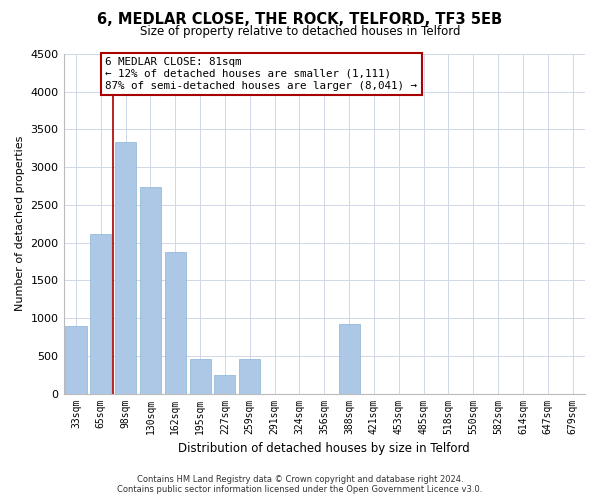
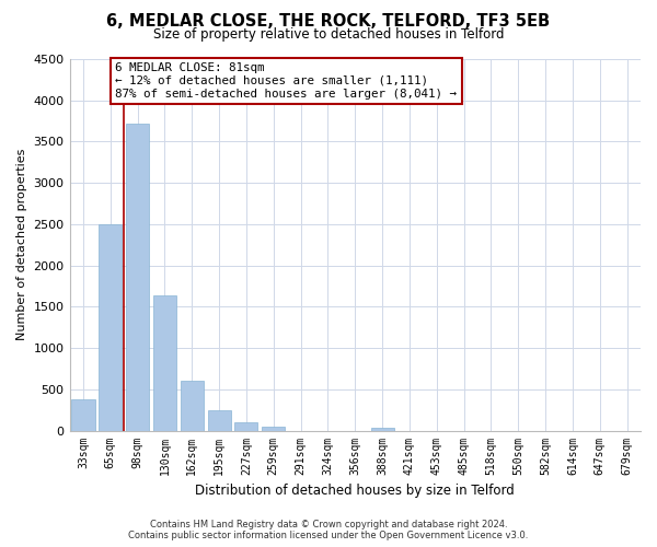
33sqm: 900 -> 380
65sqm: 2120 -> 2500
98sqm: 3340 -> 3720
130sqm: 2740 -> 1640
162sqm: 1880 -> 600
195sqm: 460 -> 240
227sqm: 240 -> 100
259sqm: 460 -> 50
388sqm: 920 -> 40
